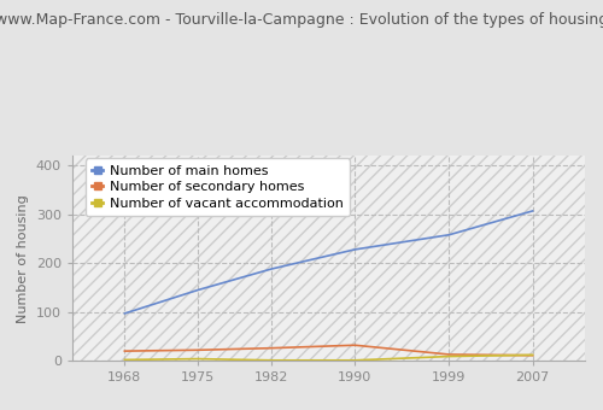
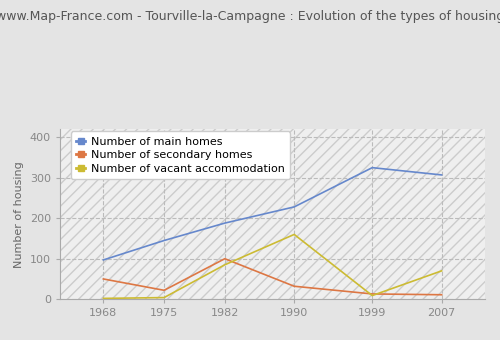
Number of secondary homes/1968: 20 -> 50
Number of secondary homes/1982: 26 -> 100
Number of vacant accommodation/1982: 1 -> 85
Number of vacant accommodation/1990: 1 -> 160
Number of main homes/1999: 258 -> 325
Number of vacant accommodation/2007: 12 -> 70
